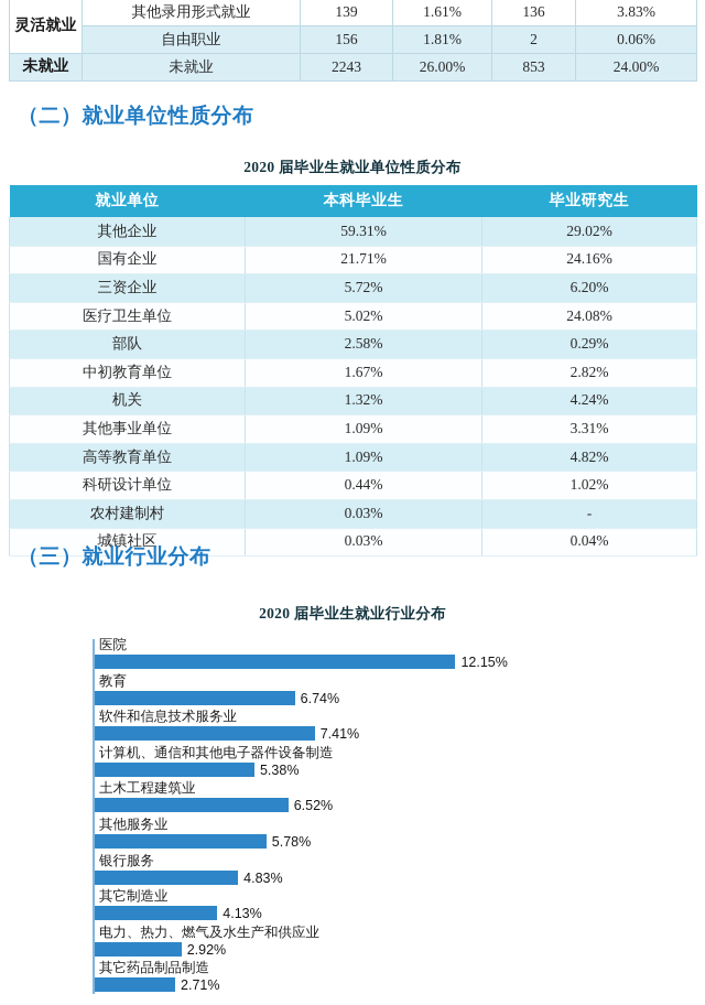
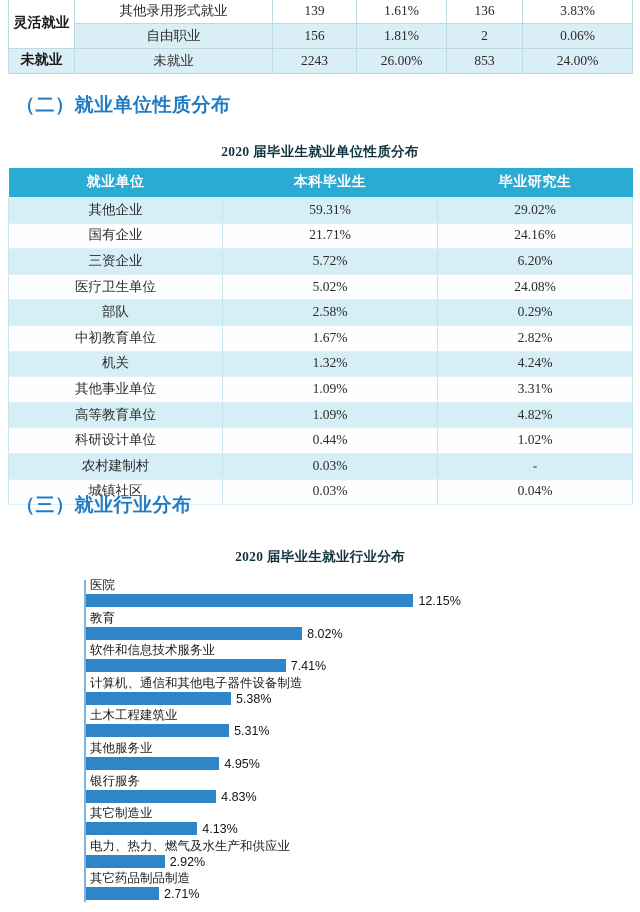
教育: 6.74% -> 8.02%
土木工程建筑业: 6.52% -> 5.31%
其他服务业: 5.78% -> 4.95%
